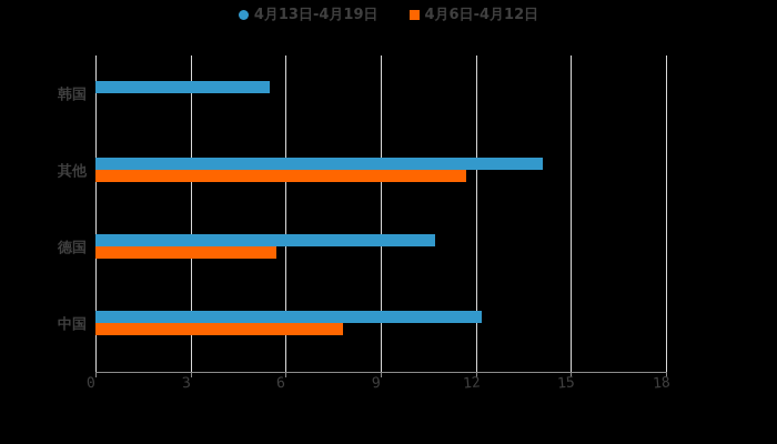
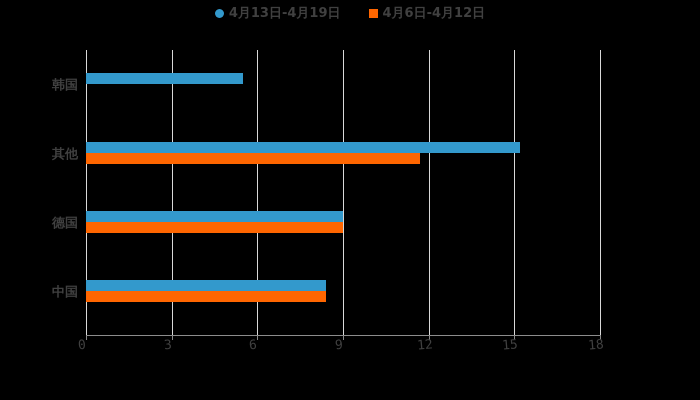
4月13日-4月19日/其他: 14.1 -> 15.2
4月13日-4月19日/德国: 10.7 -> 9.0
4月6日-4月12日/德国: 5.7 -> 9.0
4月13日-4月19日/中国: 12.2 -> 8.4
4月6日-4月12日/中国: 7.8 -> 8.4
